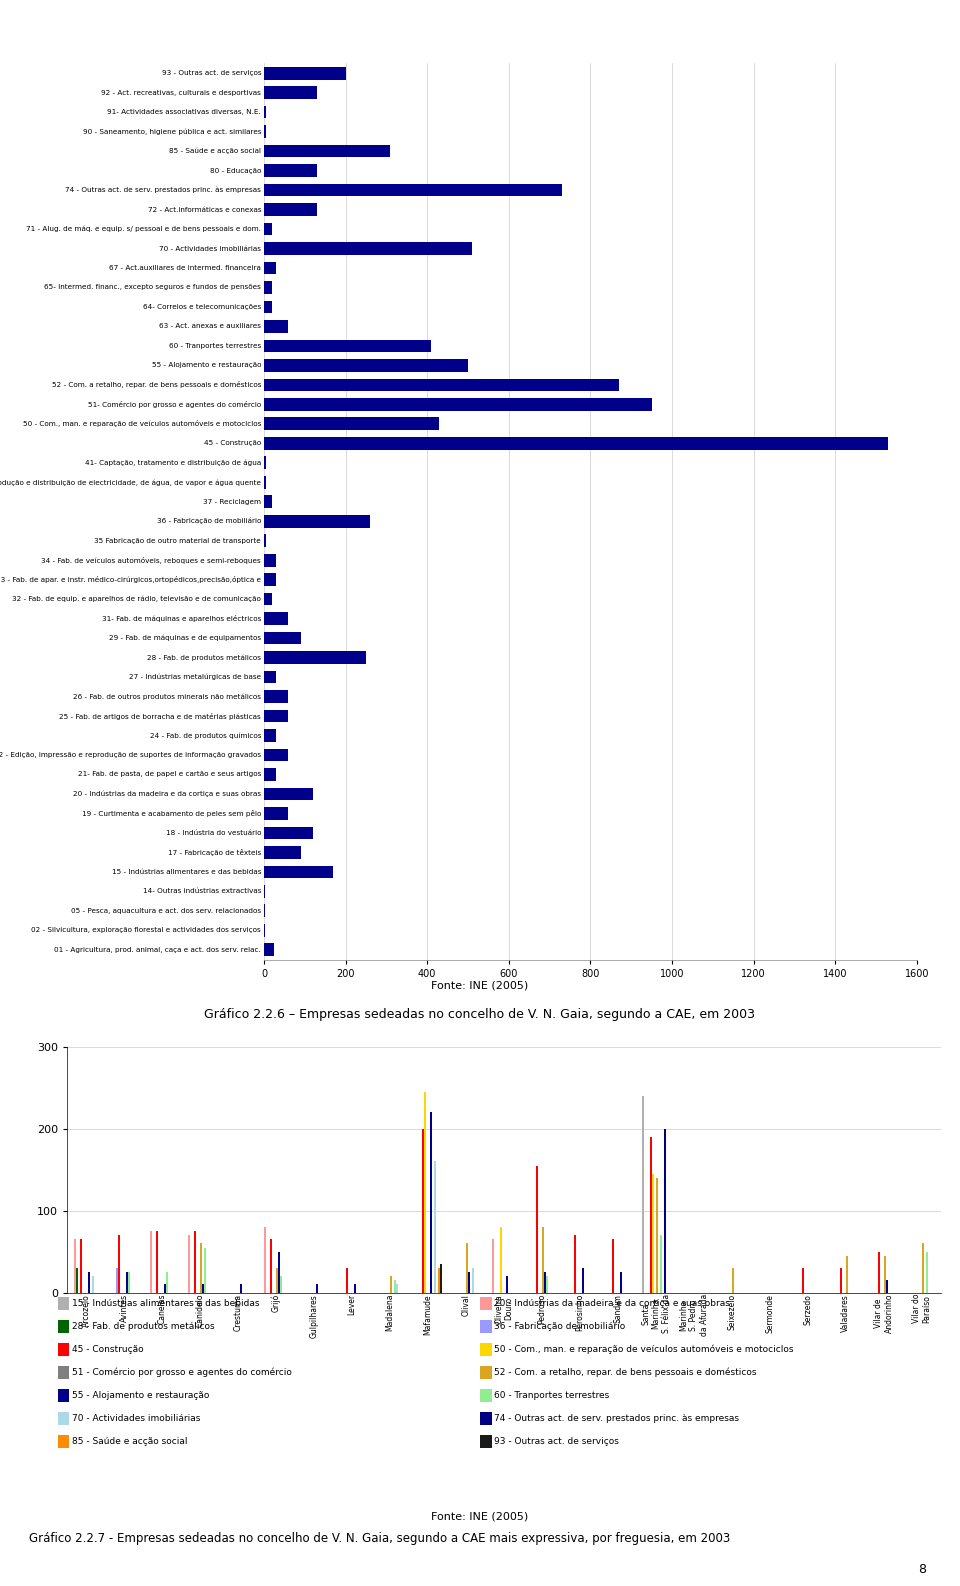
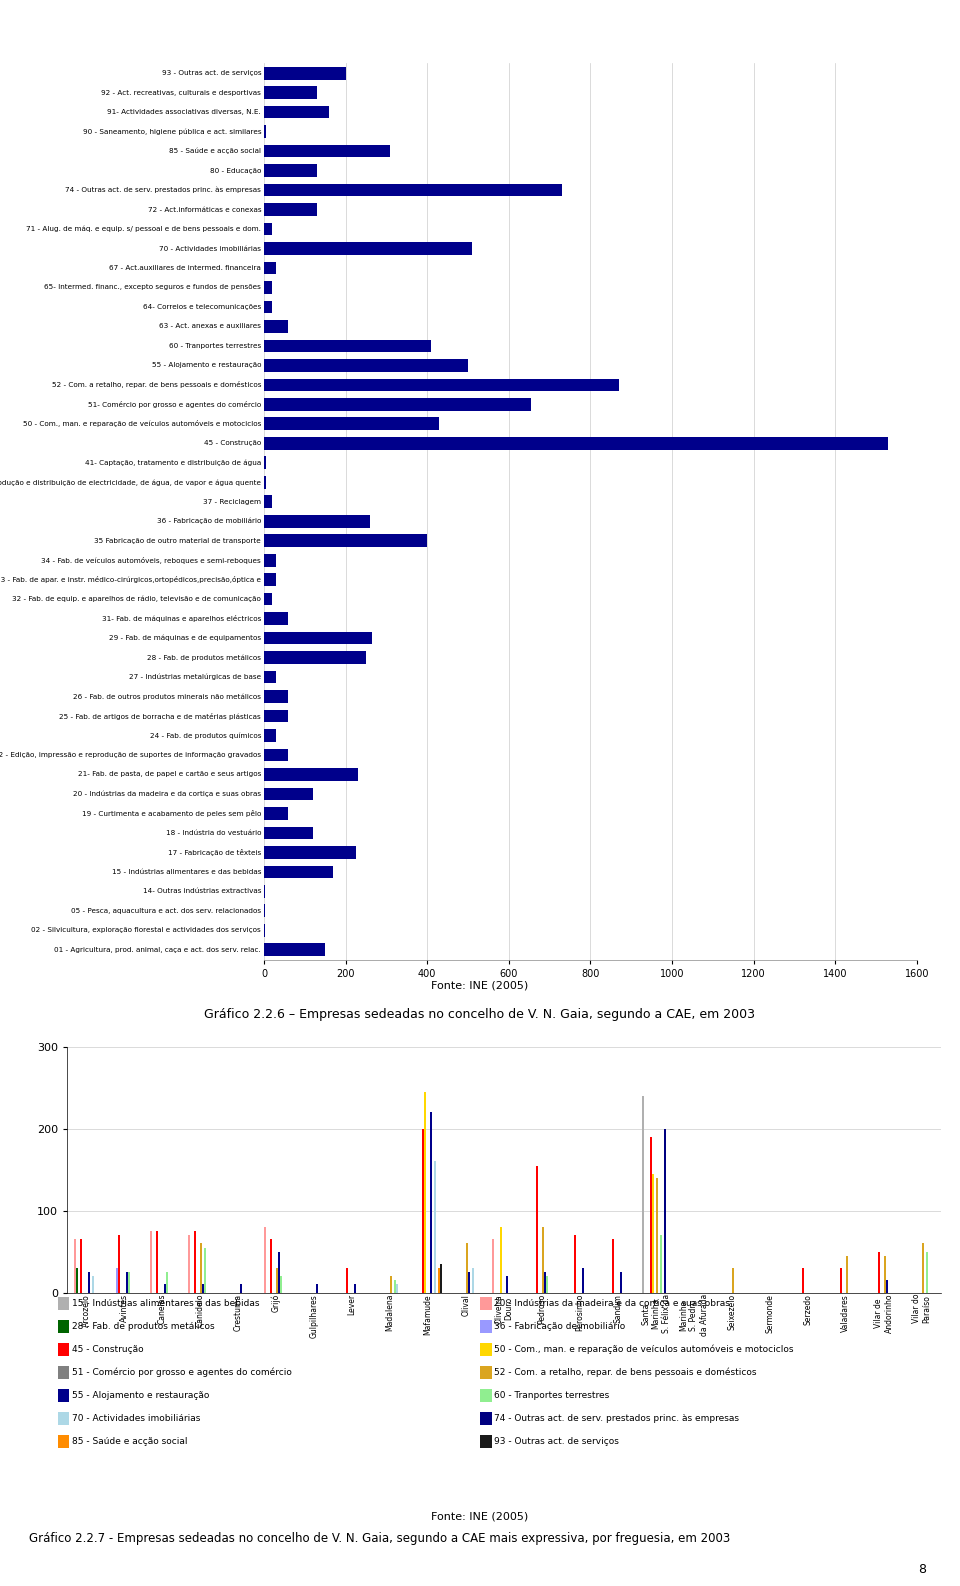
91- Actividades associativas diversas, N.E.: 5 -> 160
51- Comércio por grosso e agentes do comércio: 950 -> 655
35 Fabricação de outro material de transporte: 5 -> 400
29 - Fab. de máquinas e de equipamentos: 90 -> 265
21- Fab. de pasta, de papel e cartão e seus artigos: 30 -> 230
17 - Fabricação de têxteis: 90 -> 225
01 - Agricultura, prod. animal, caça e act. dos serv. relac.: 25 -> 150
